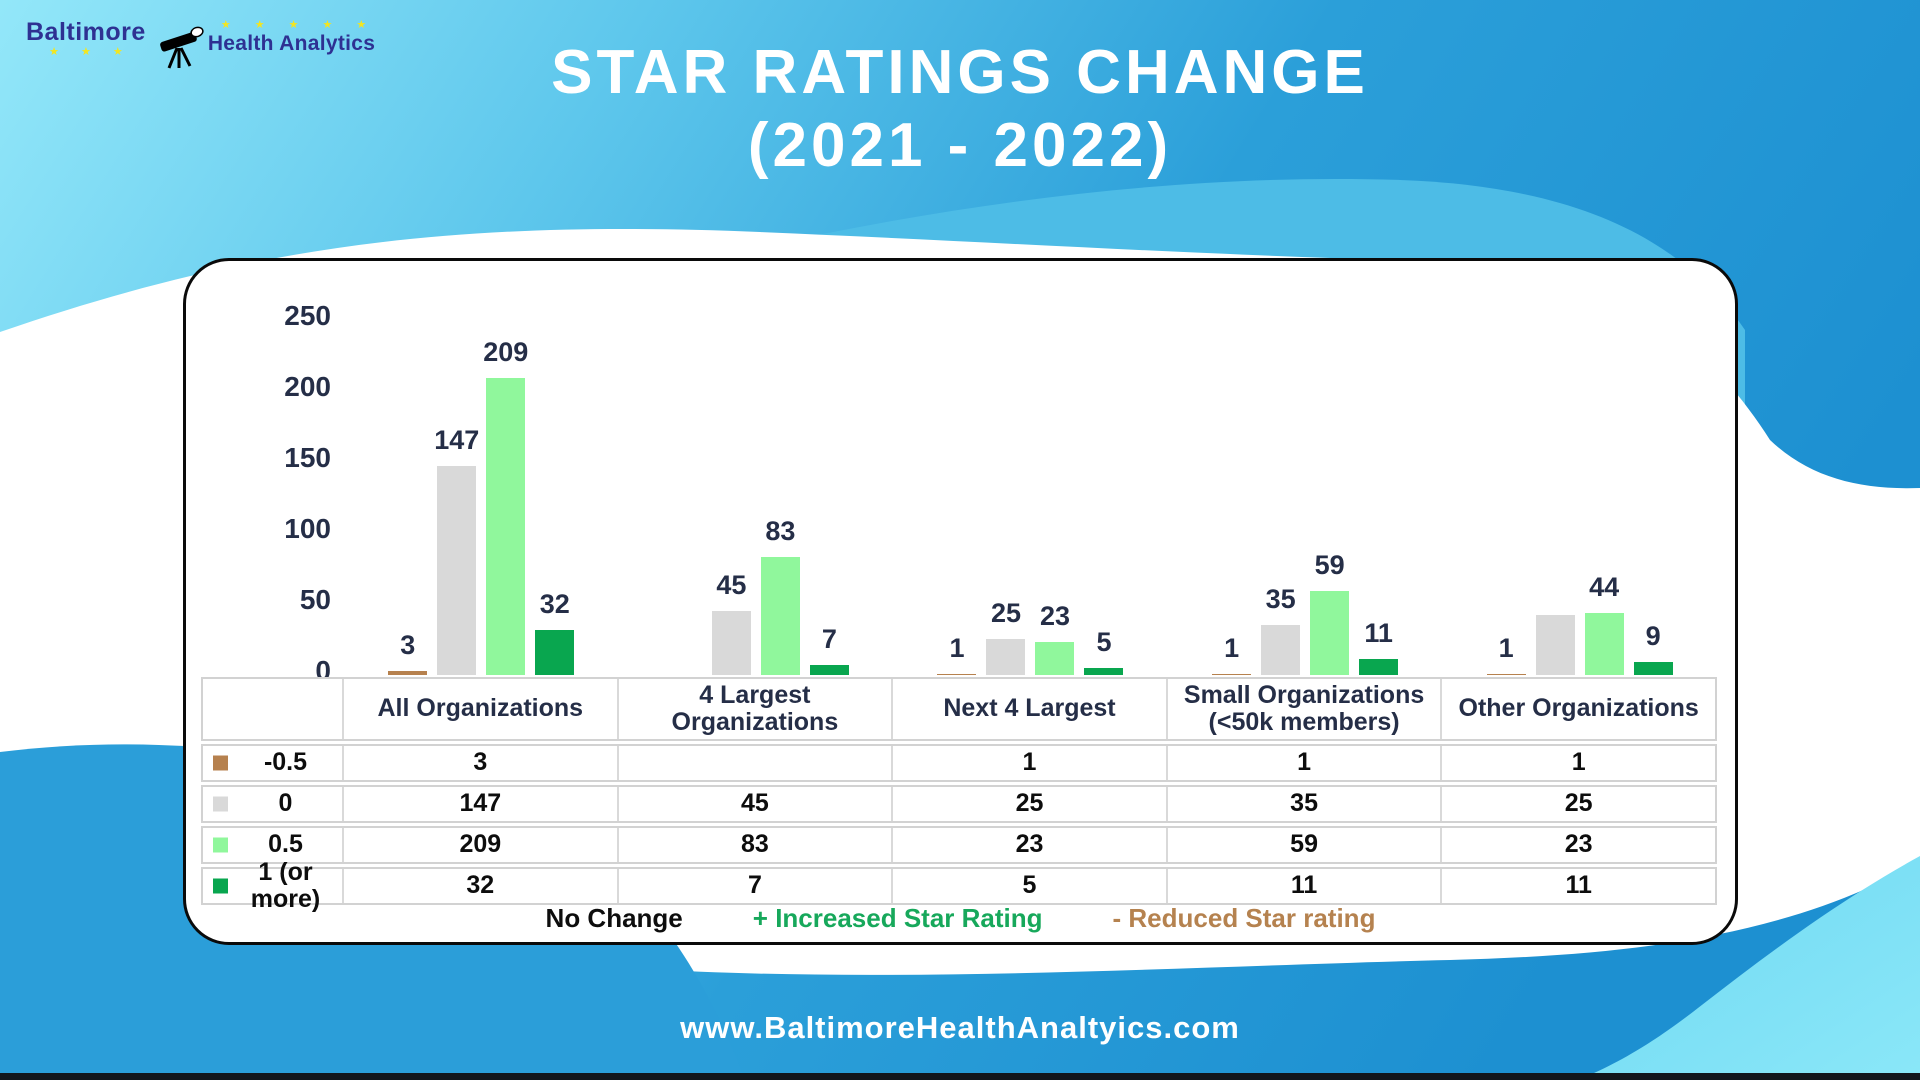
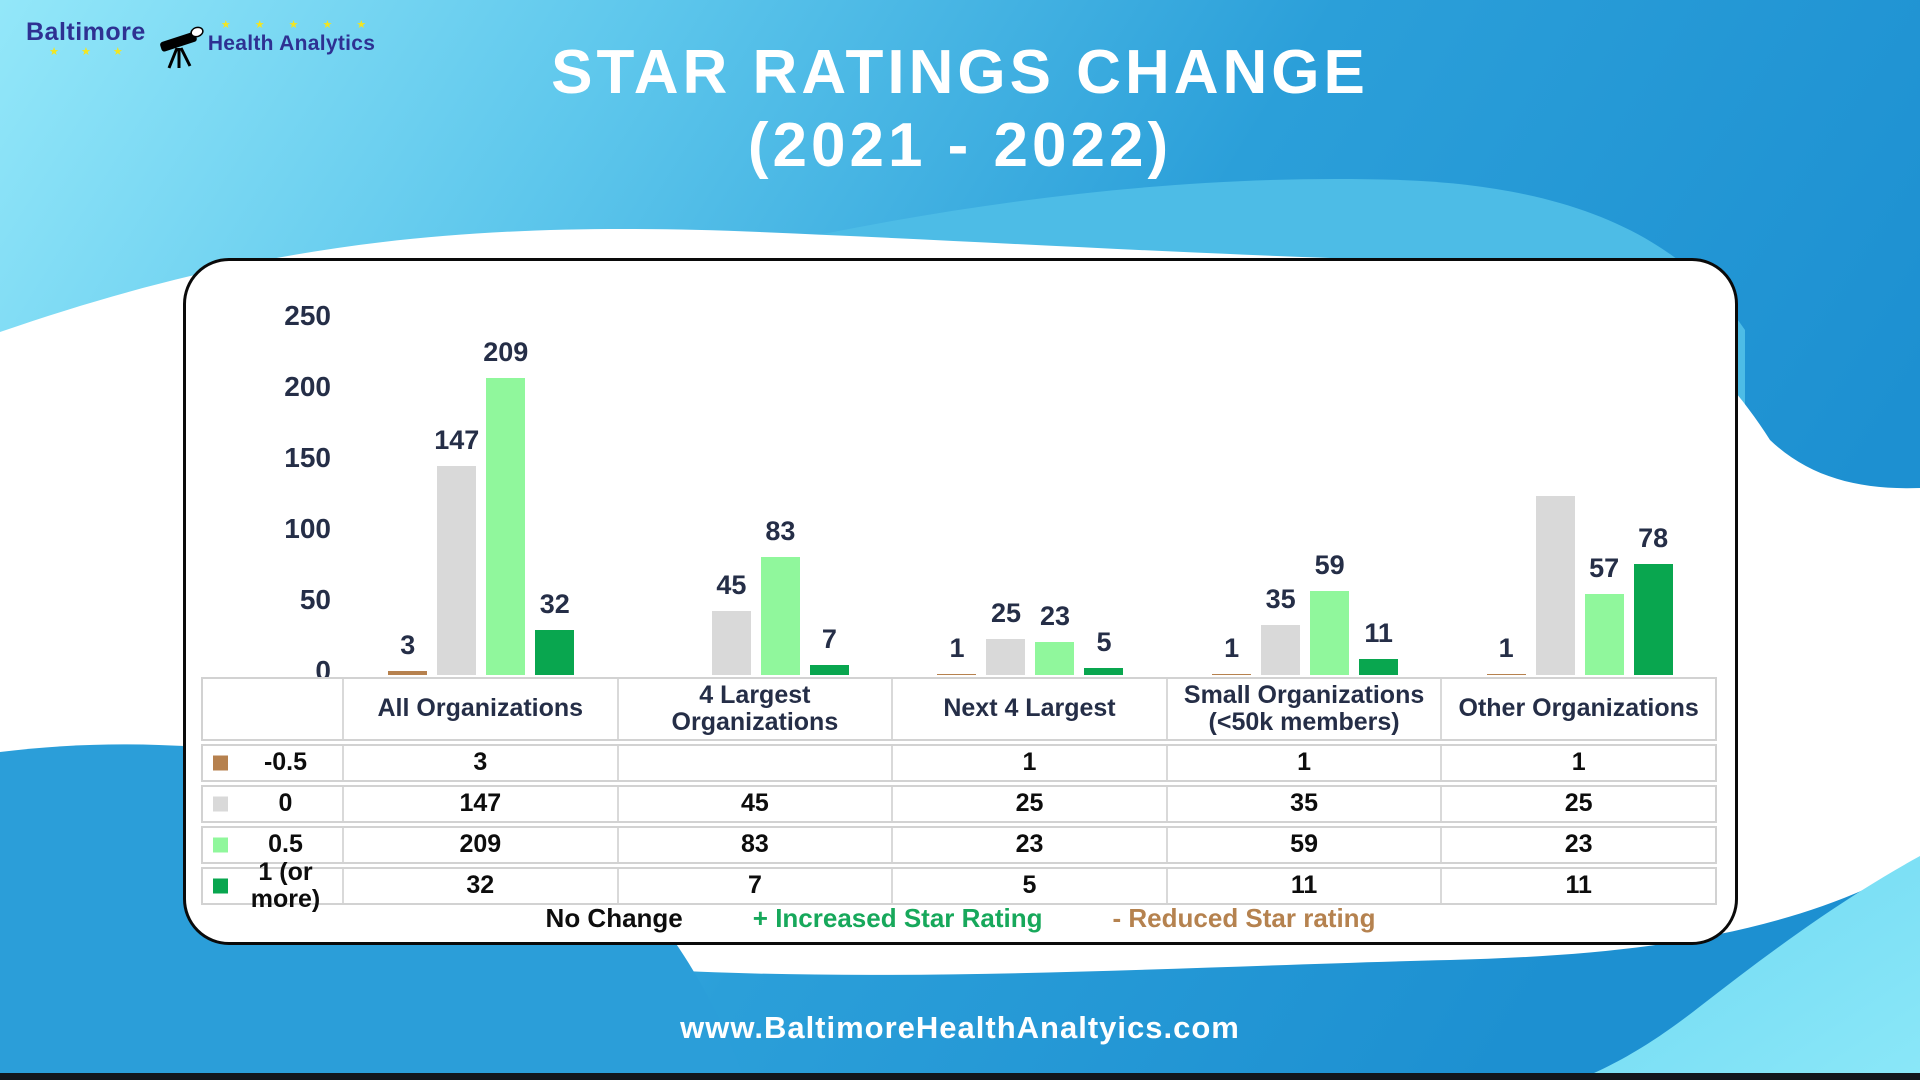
0/Other Organizations: 42 -> 126
0.5/Other Organizations: 44 -> 57
1 (or more)/Other Organizations: 9 -> 78
